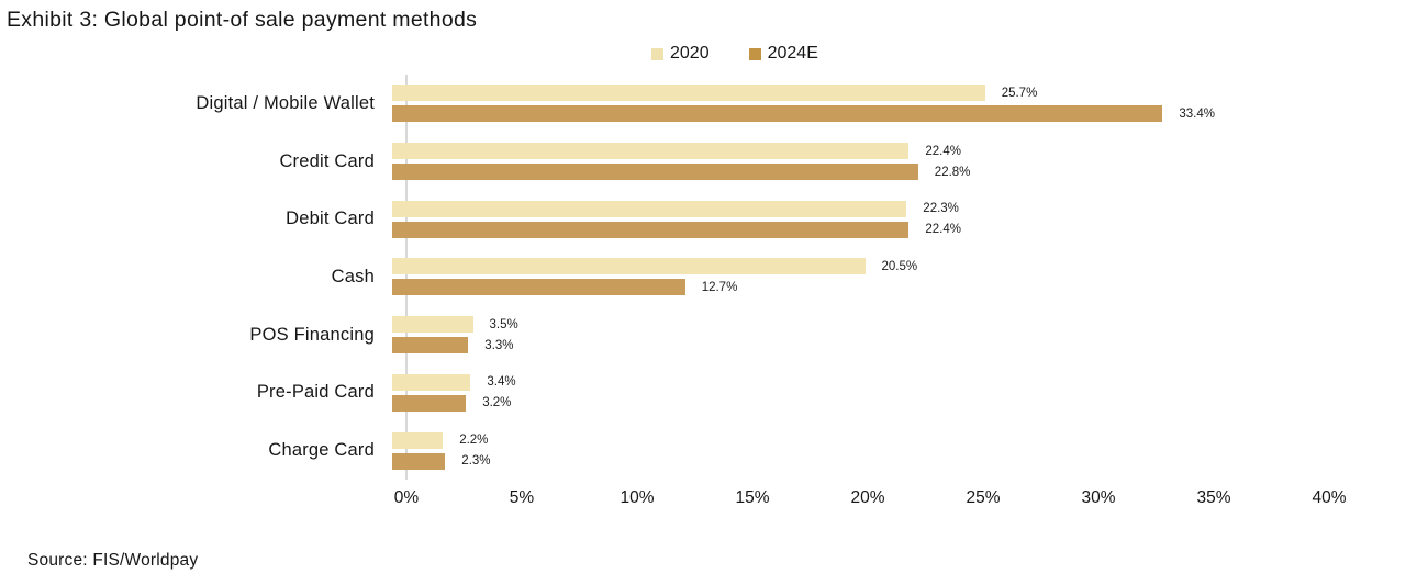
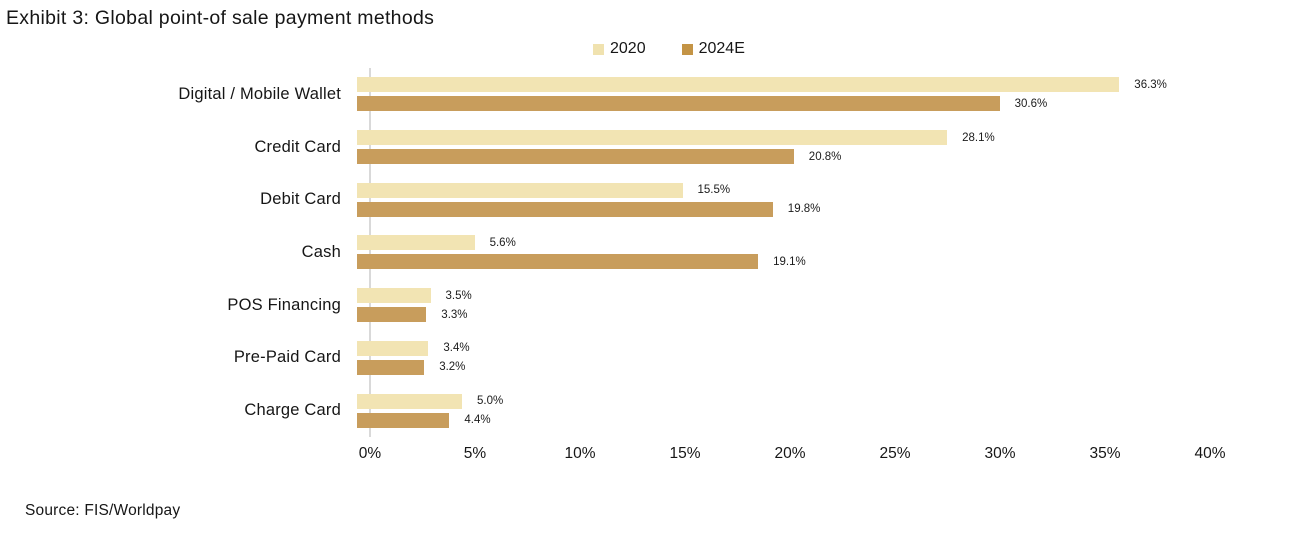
2020/Digital / Mobile Wallet: 25.7% -> 36.3%
2024E/Digital / Mobile Wallet: 33.4% -> 30.6%
2020/Credit Card: 22.4% -> 28.1%
2024E/Credit Card: 22.8% -> 20.8%
2020/Debit Card: 22.3% -> 15.5%
2024E/Debit Card: 22.4% -> 19.8%
2020/Cash: 20.5% -> 5.6%
2024E/Cash: 12.7% -> 19.1%
2020/Charge Card: 2.2% -> 5.0%
2024E/Charge Card: 2.3% -> 4.4%
